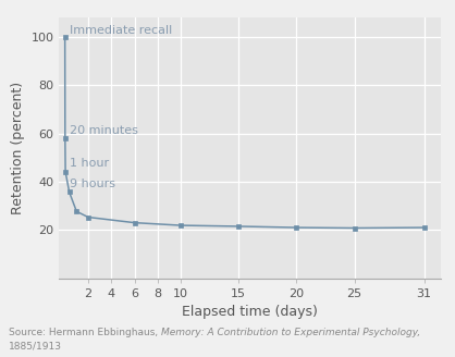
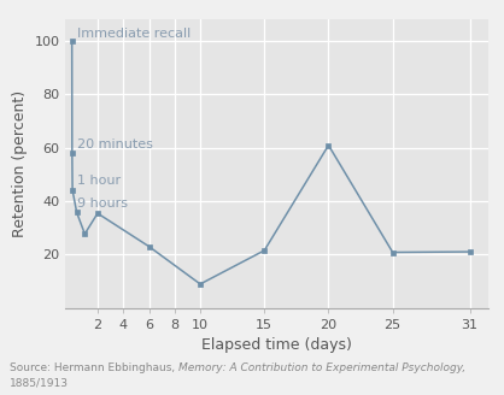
2: 25.4 -> 35.5
10: 22.0 -> 9.0
20: 21.1 -> 61.0
